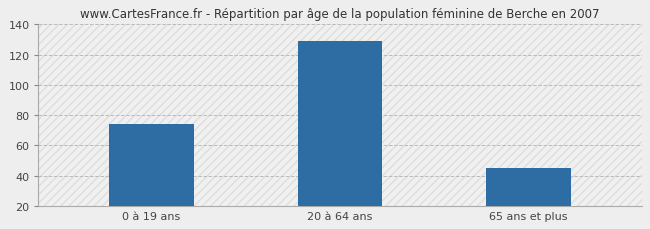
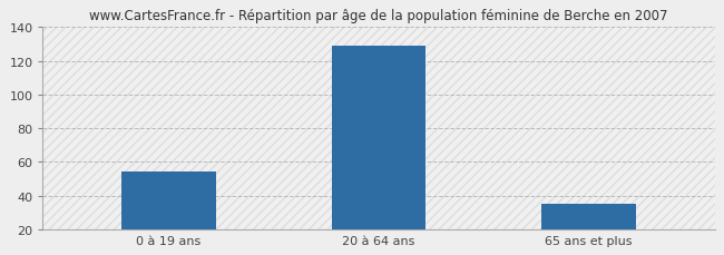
0 à 19 ans: 74 -> 54
65 ans et plus: 45 -> 35
